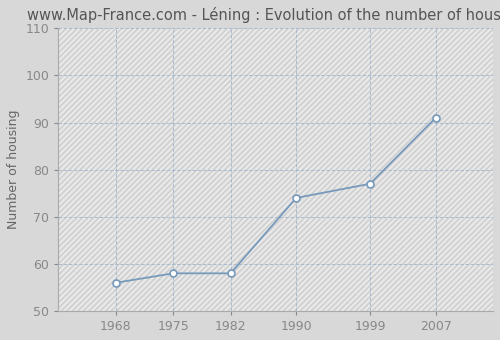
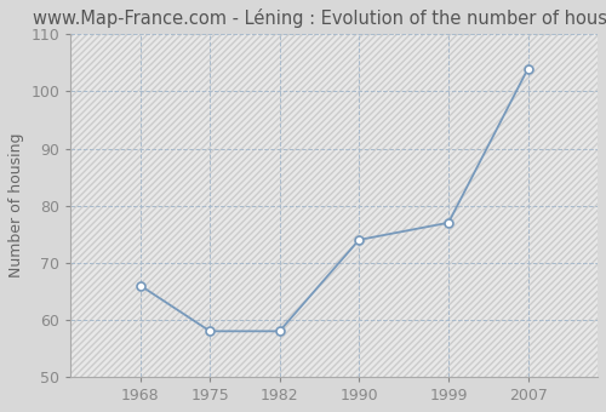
1968: 56 -> 66
2007: 91 -> 104
